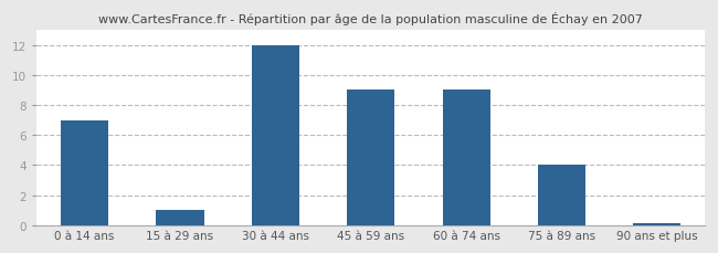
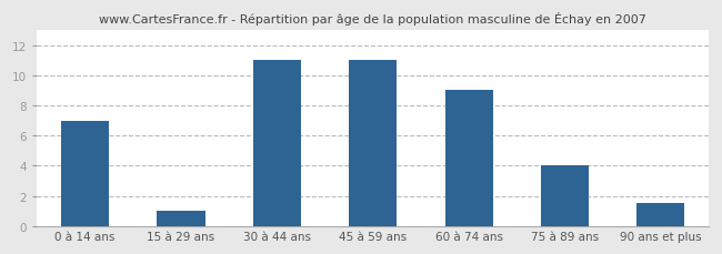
30 à 44 ans: 12.0 -> 11.0
45 à 59 ans: 9.0 -> 11.0
90 ans et plus: 0.1 -> 1.5
